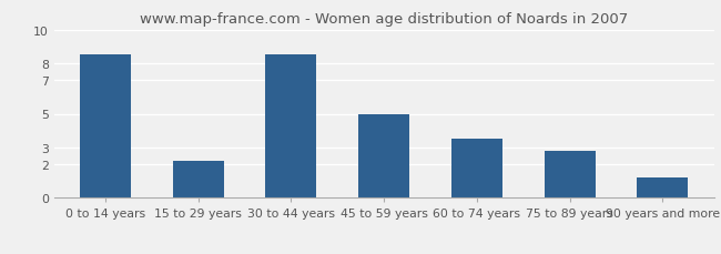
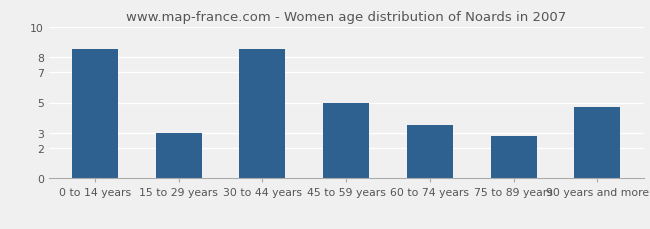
15 to 29 years: 2.2 -> 3.0
90 years and more: 1.2 -> 4.7
